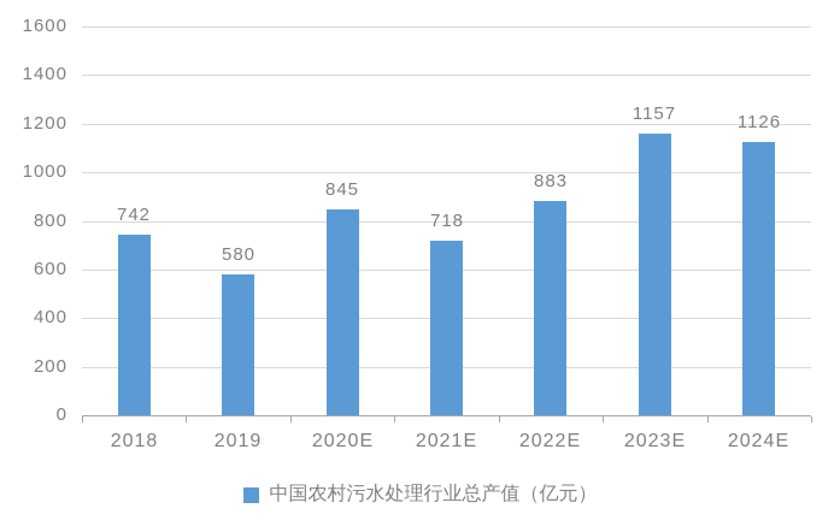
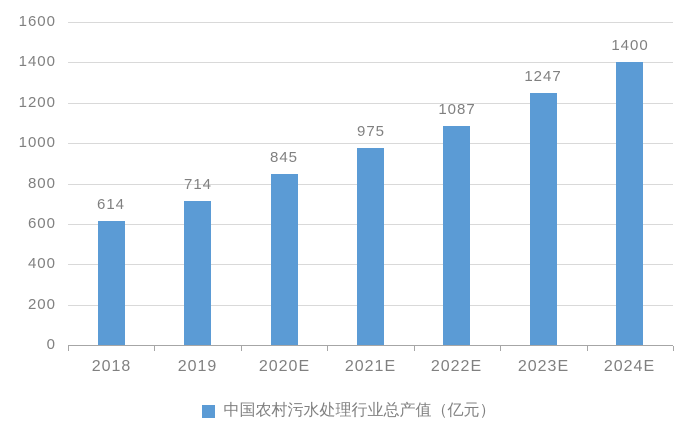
2018: 742 -> 614
2019: 580 -> 714
2021E: 718 -> 975
2022E: 883 -> 1087
2023E: 1157 -> 1247
2024E: 1126 -> 1400
